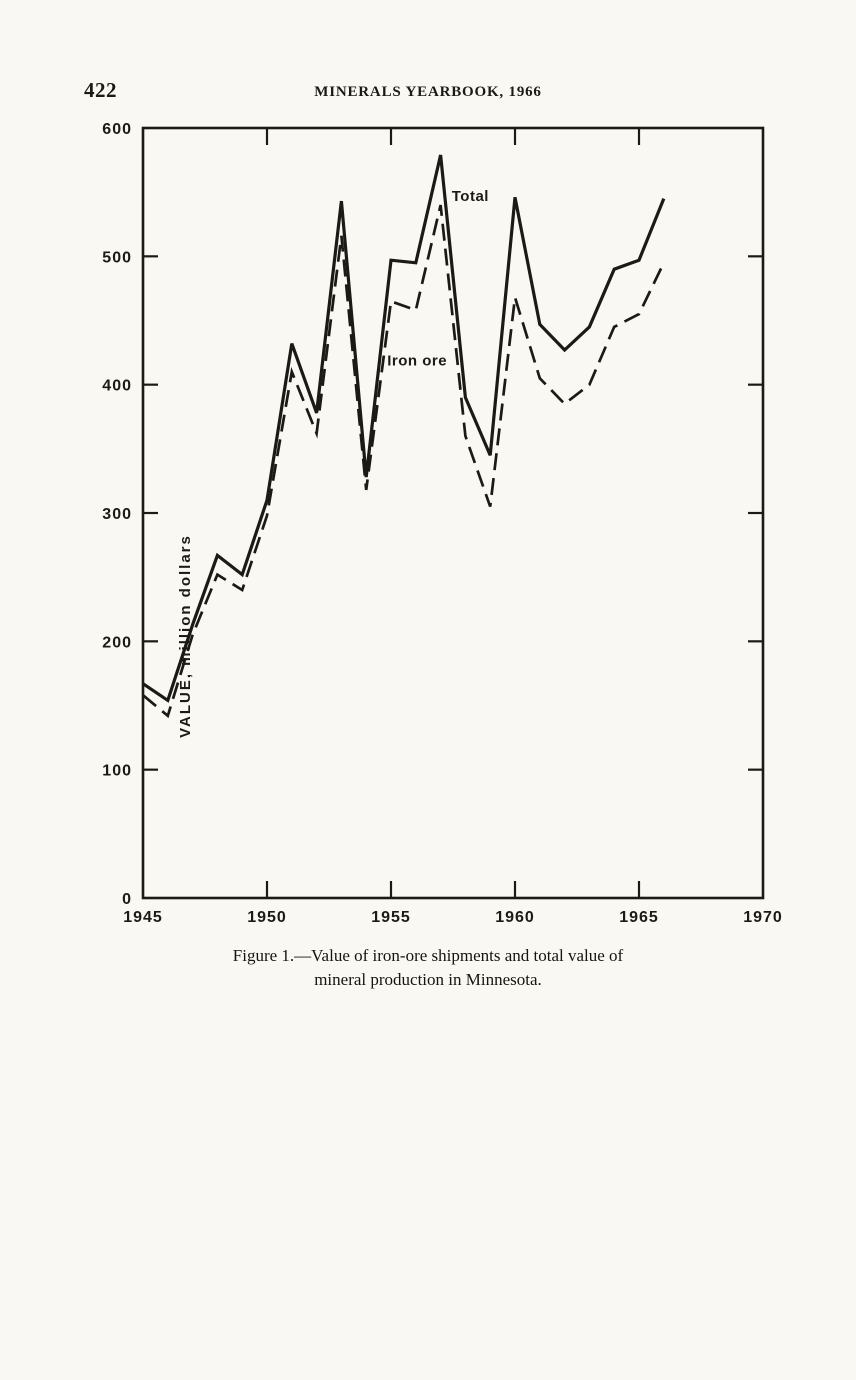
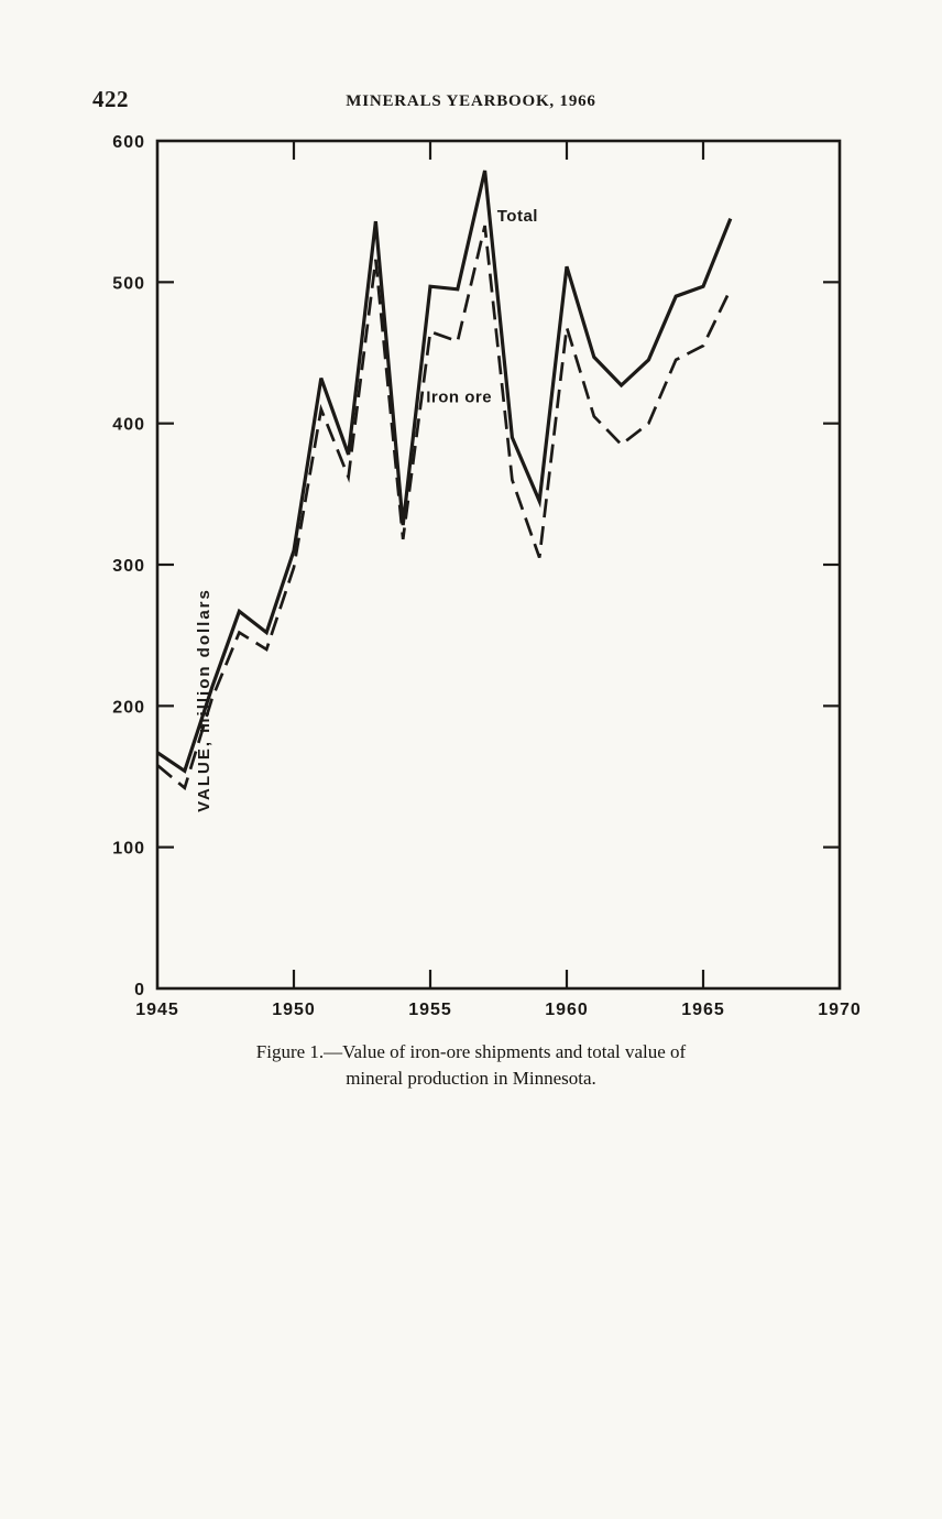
Total/1960: 546 -> 511
